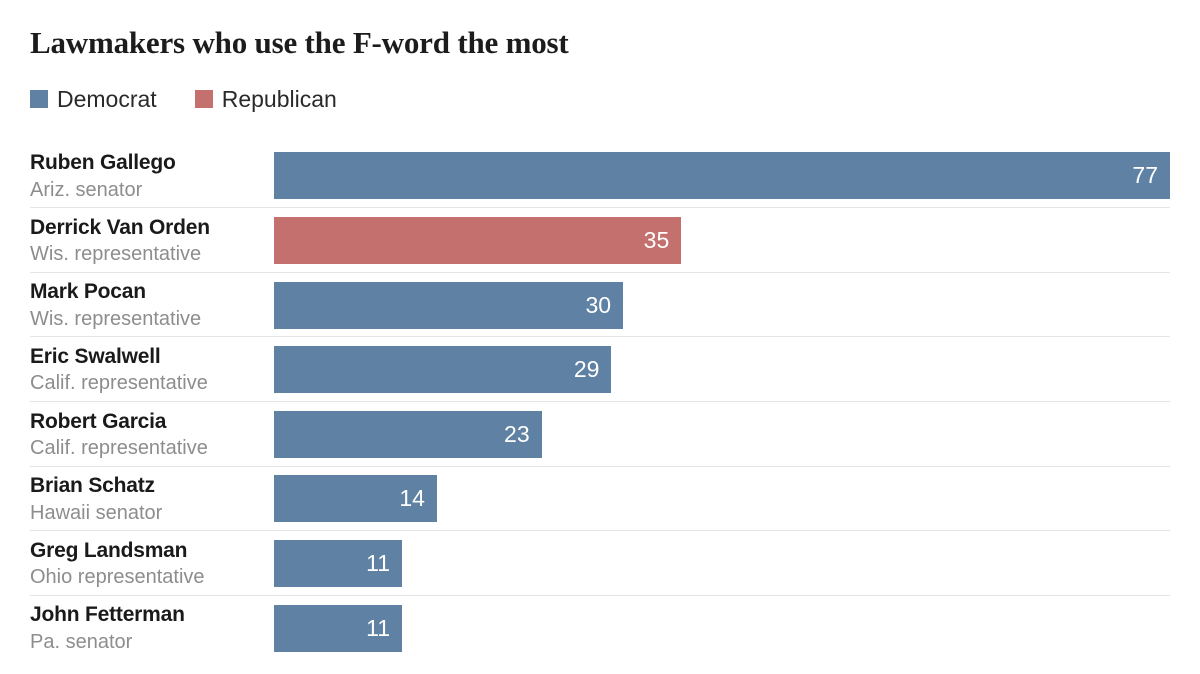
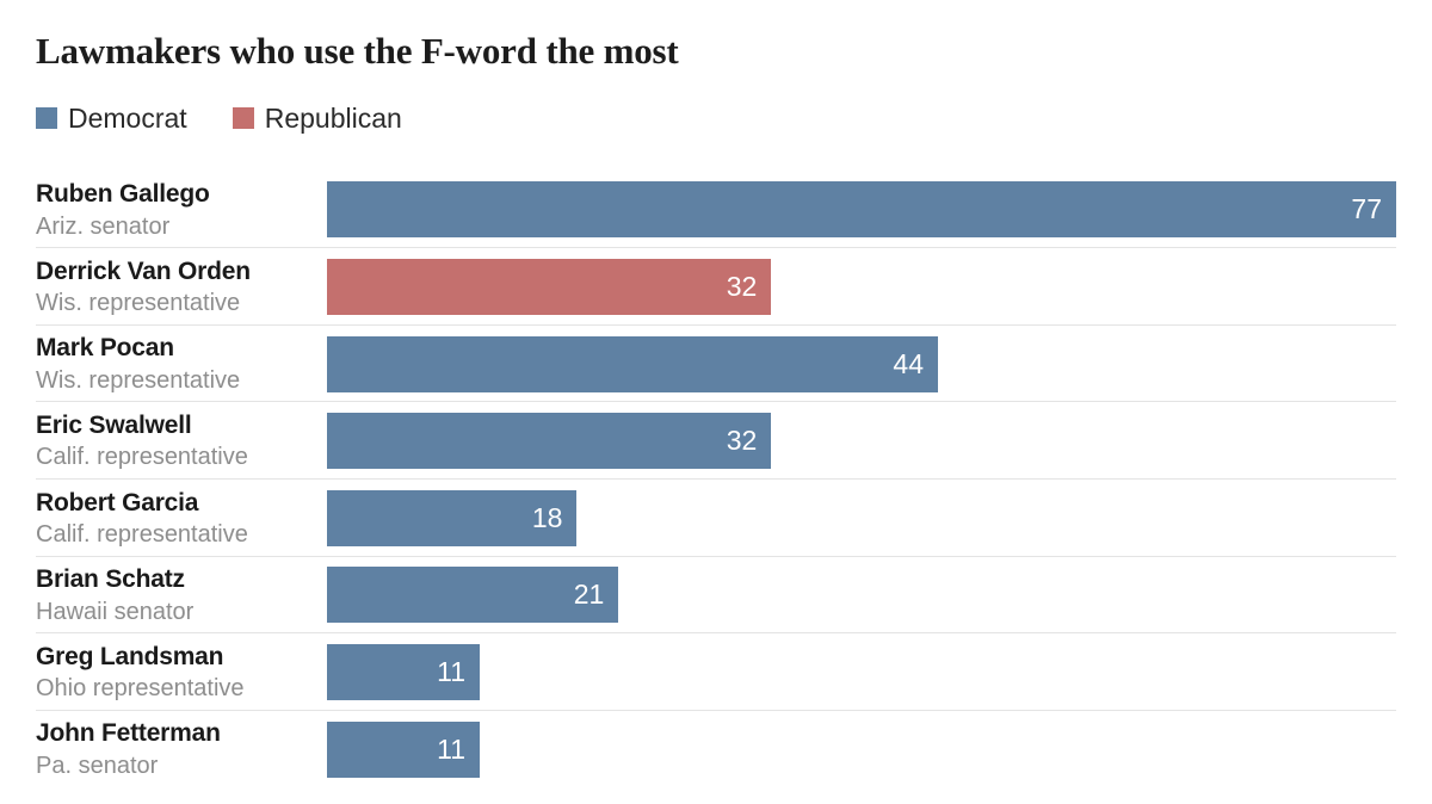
Derrick Van Orden: 35 -> 32
Mark Pocan: 30 -> 44
Eric Swalwell: 29 -> 32
Robert Garcia: 23 -> 18
Brian Schatz: 14 -> 21
